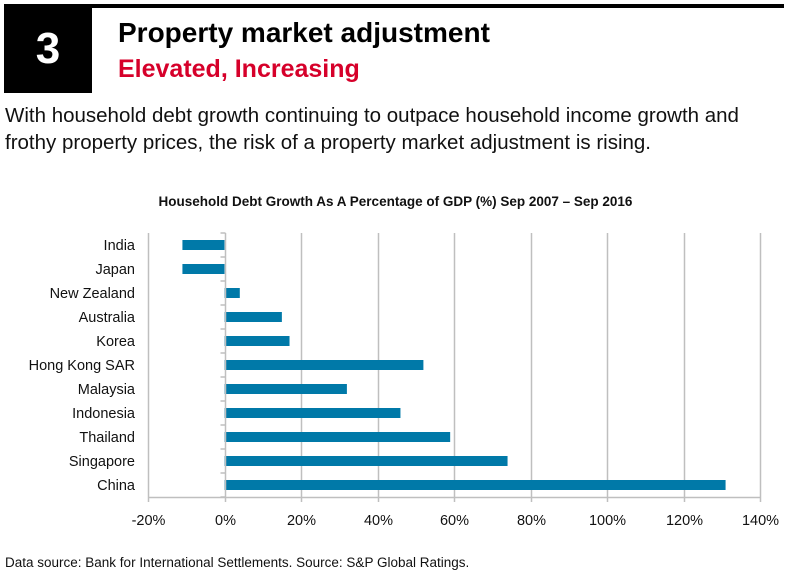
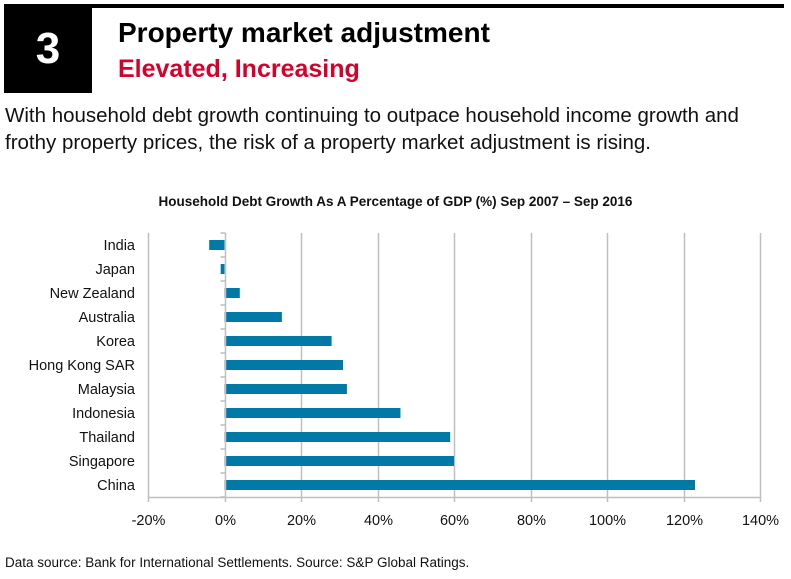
India: -11% -> -4%
Japan: -11% -> -1%
Korea: 17% -> 28%
Hong Kong SAR: 52% -> 31%
Singapore: 74% -> 60%
China: 131% -> 123%
